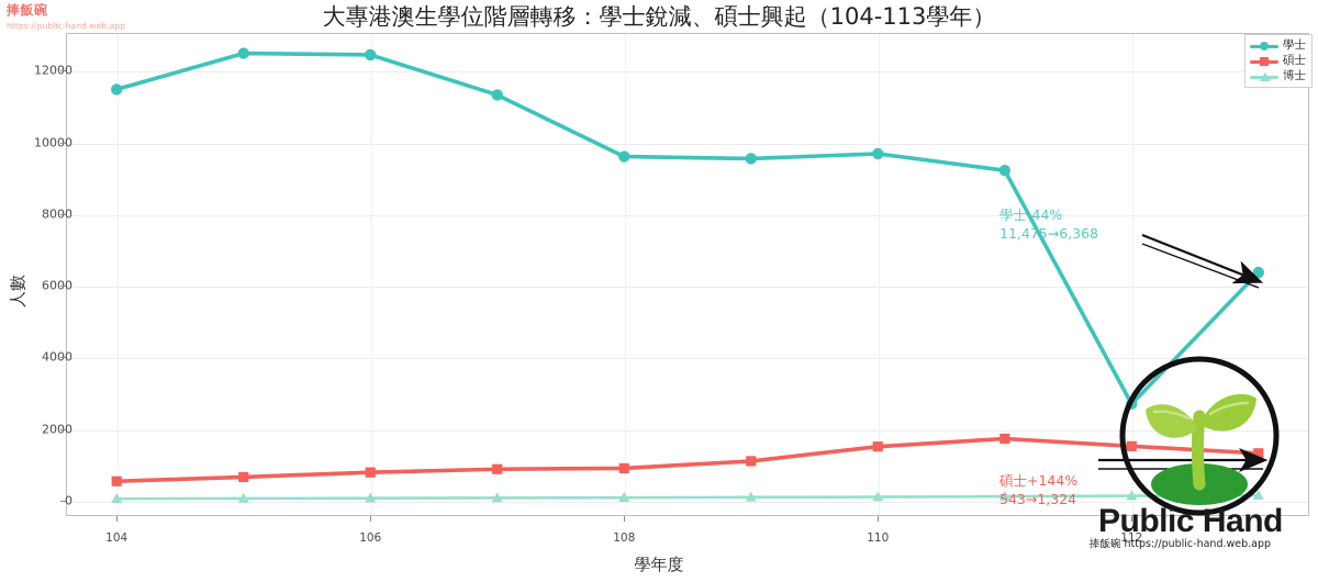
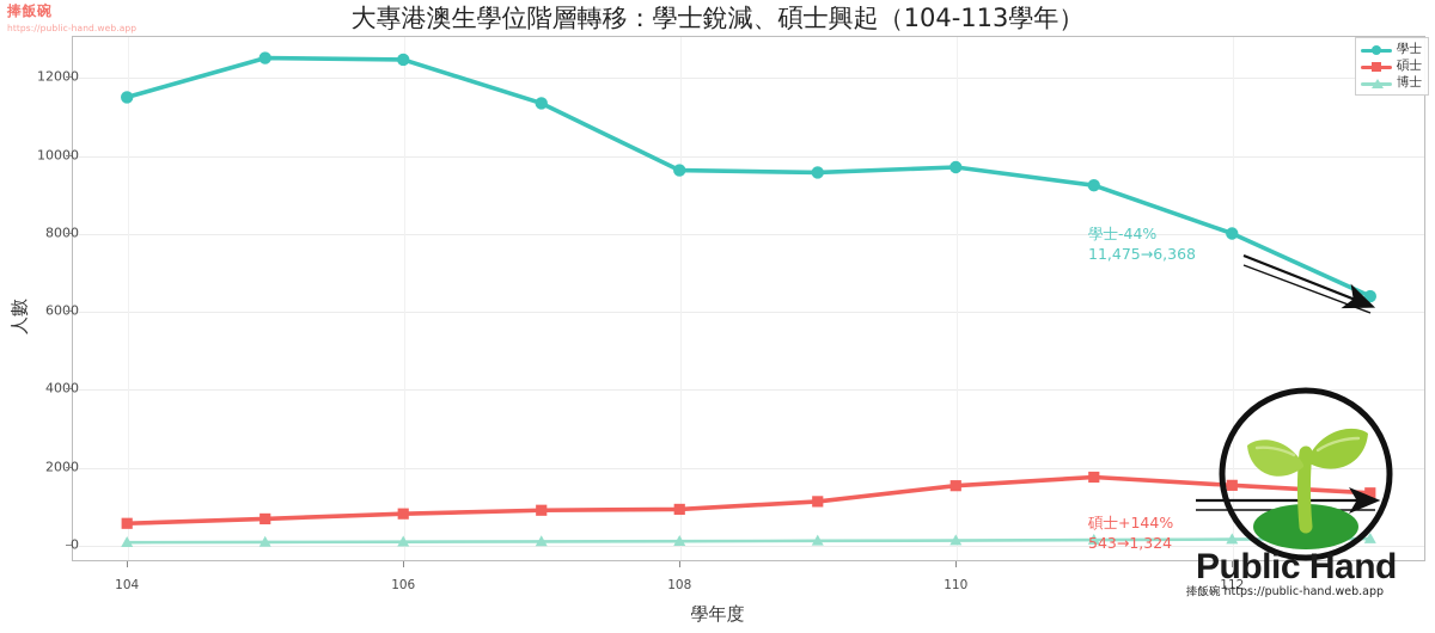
學士/112: 2700 -> 8000
